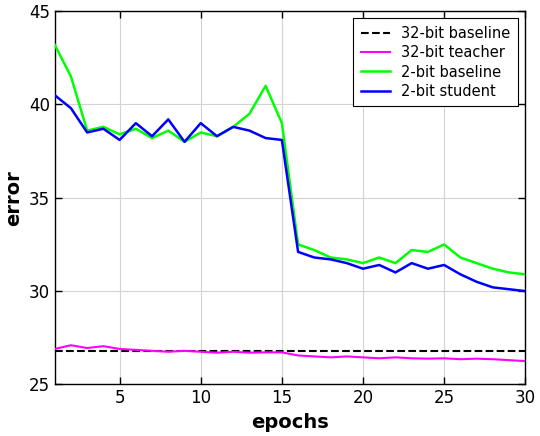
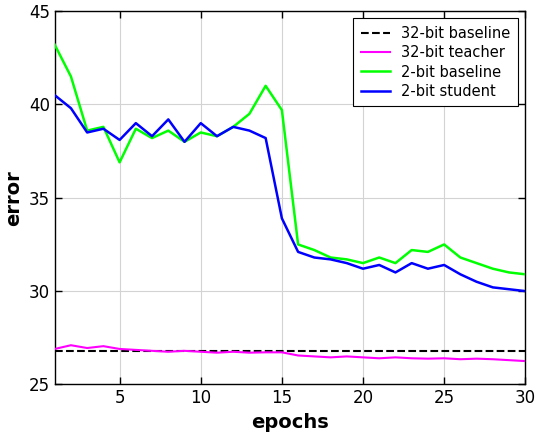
2-bit baseline/5: 38.4 -> 36.9
2-bit baseline/15: 39.0 -> 39.7
2-bit student/15: 38.1 -> 33.9
